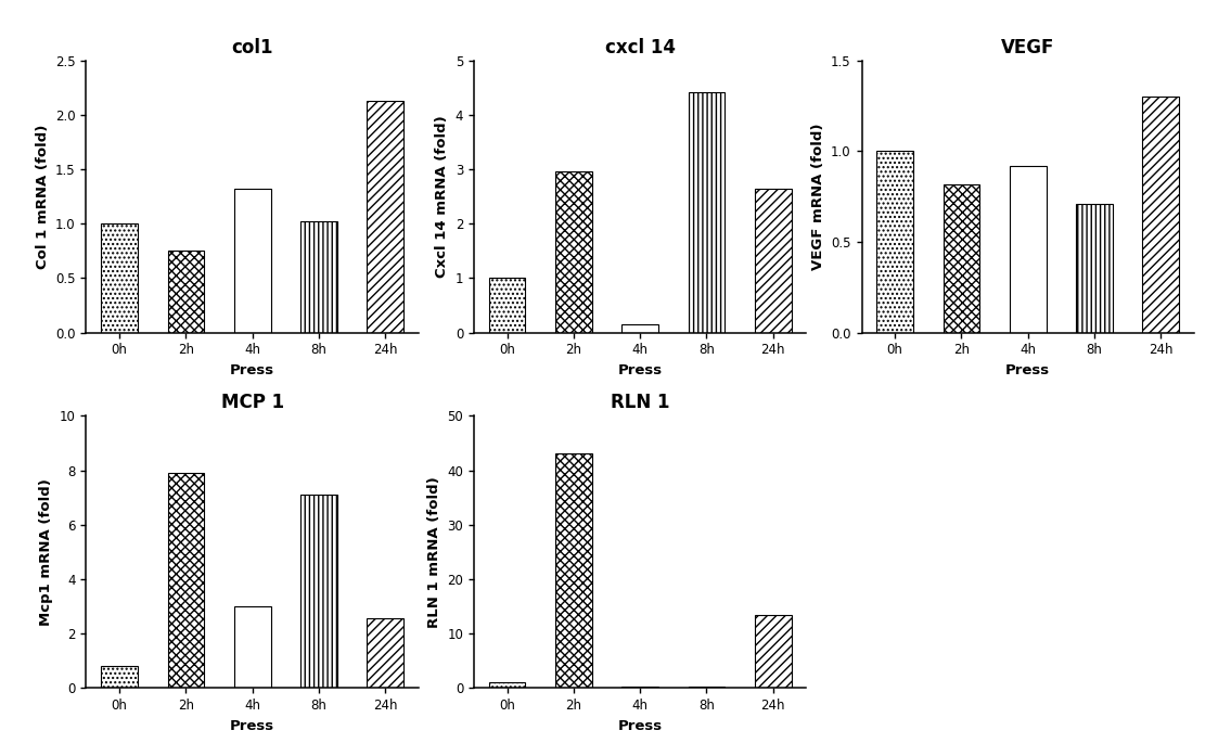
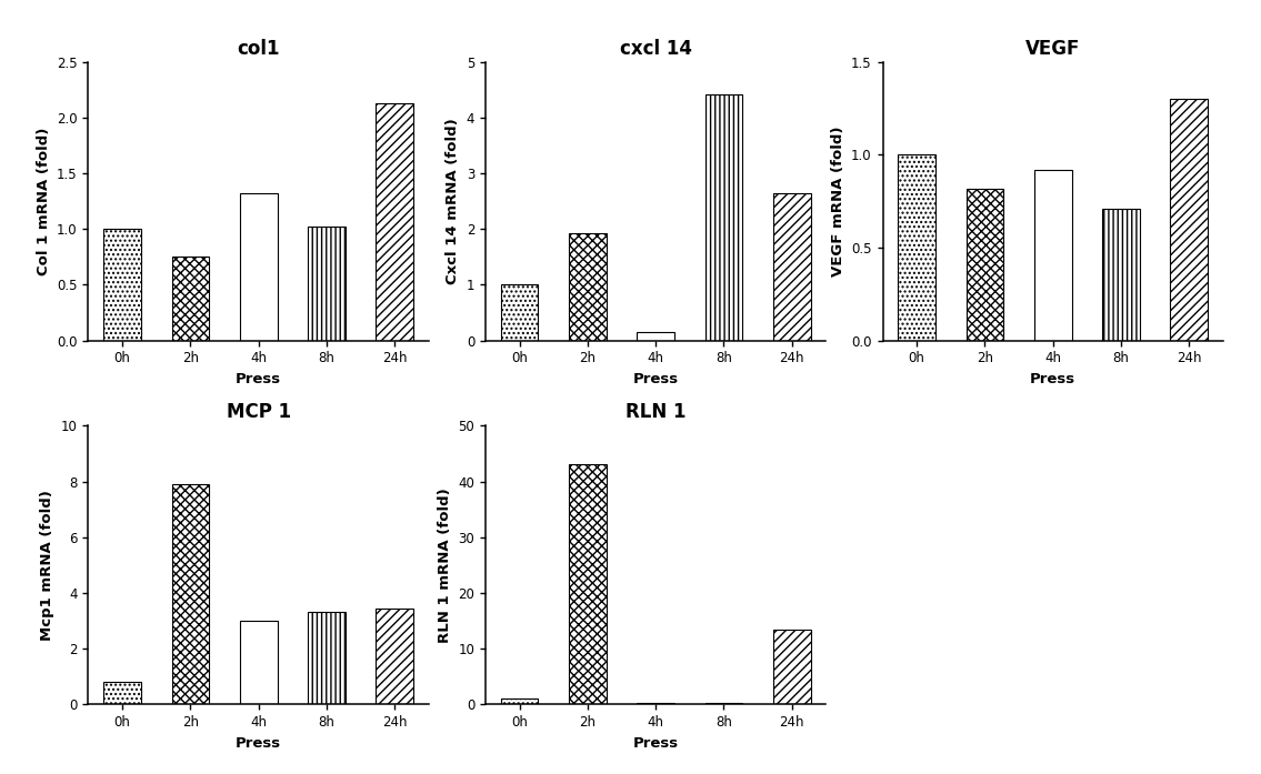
cxcl 14/2h: 2.97 -> 1.92
MCP 1/8h: 7.10 -> 3.30
MCP 1/24h: 2.55 -> 3.45
